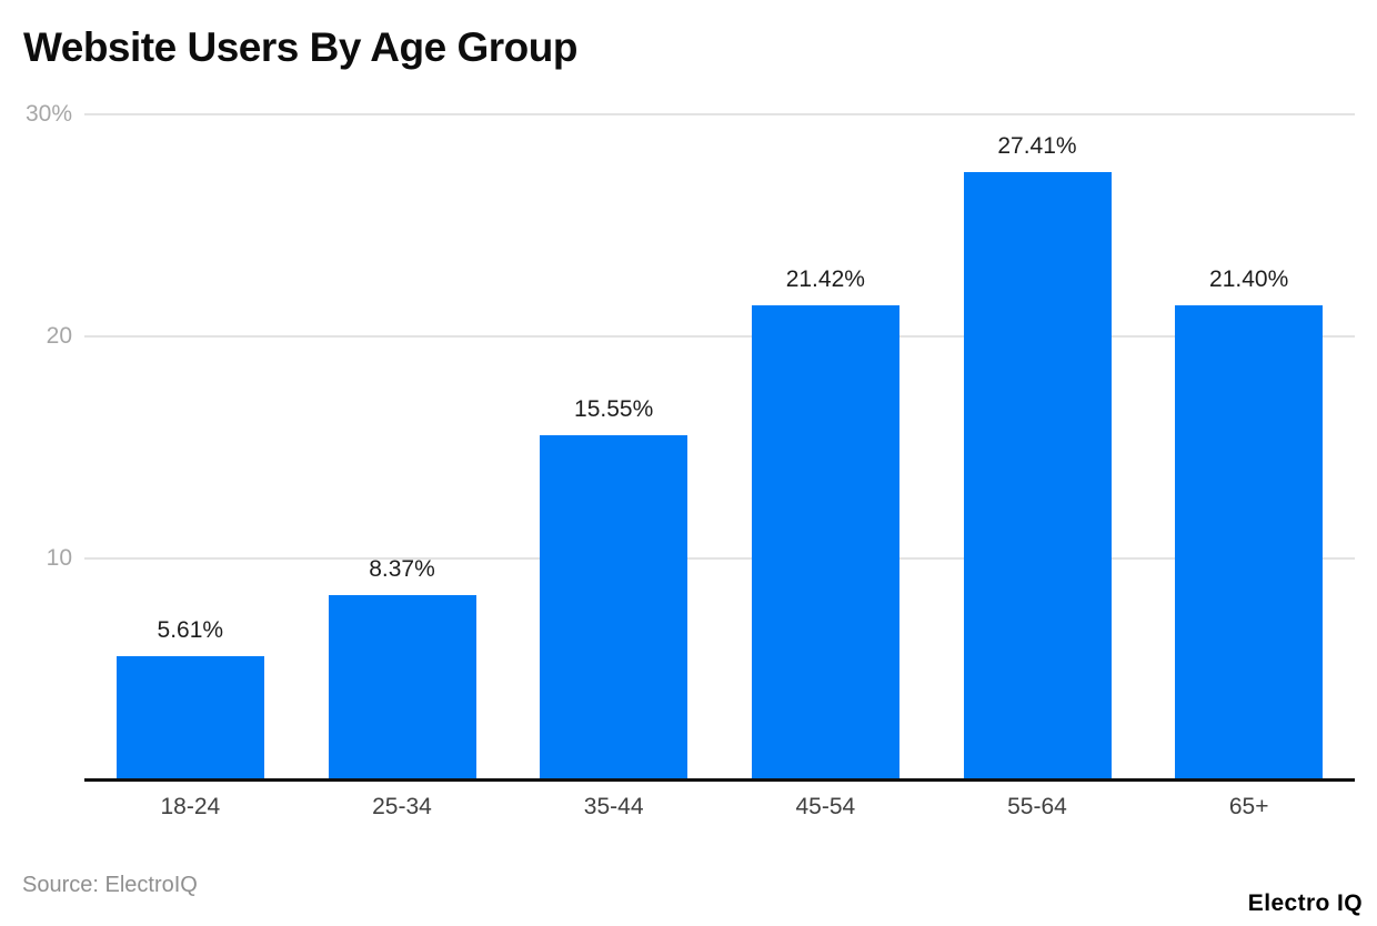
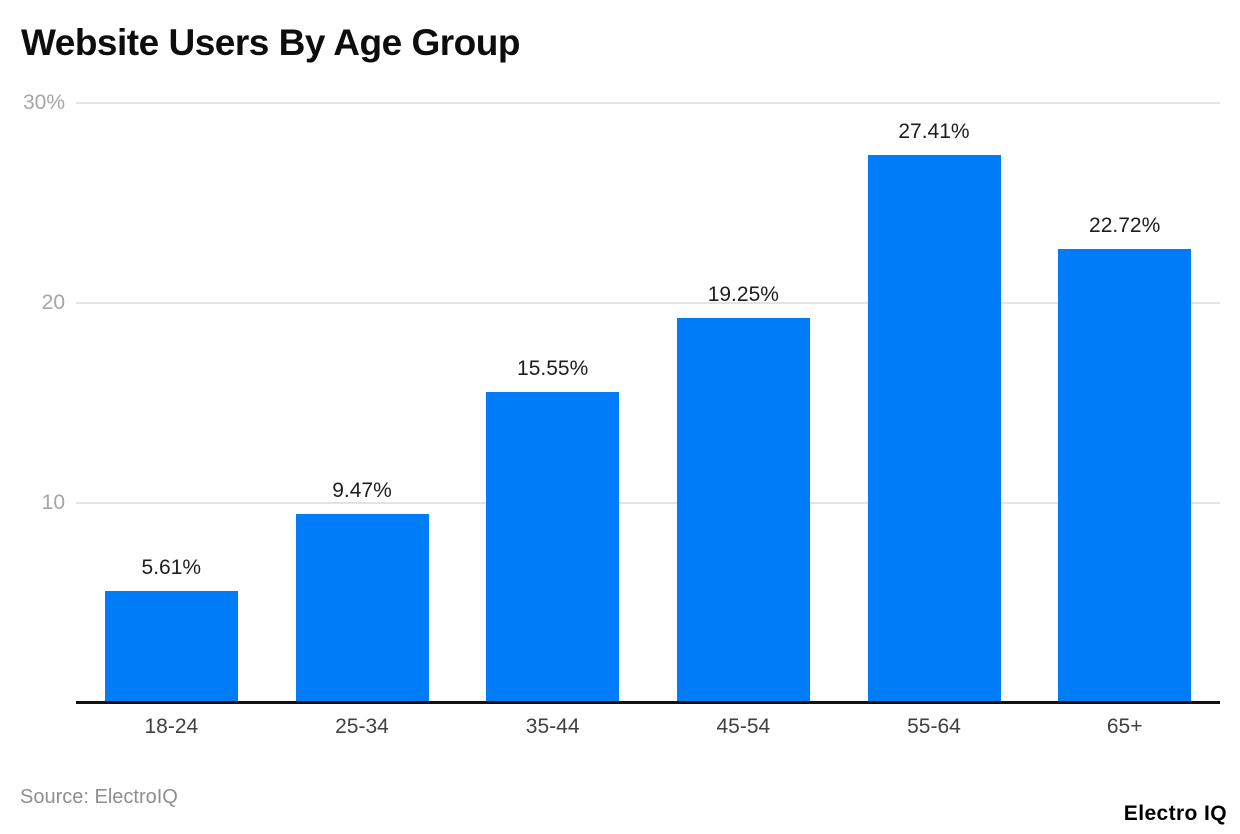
25-34: 8.37% -> 9.47%
45-54: 21.42% -> 19.25%
65+: 21.40% -> 22.72%
